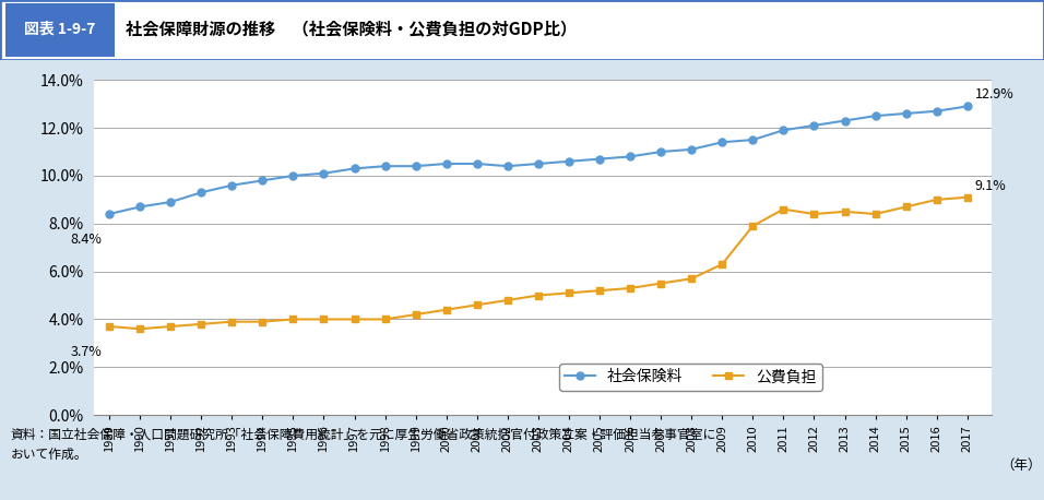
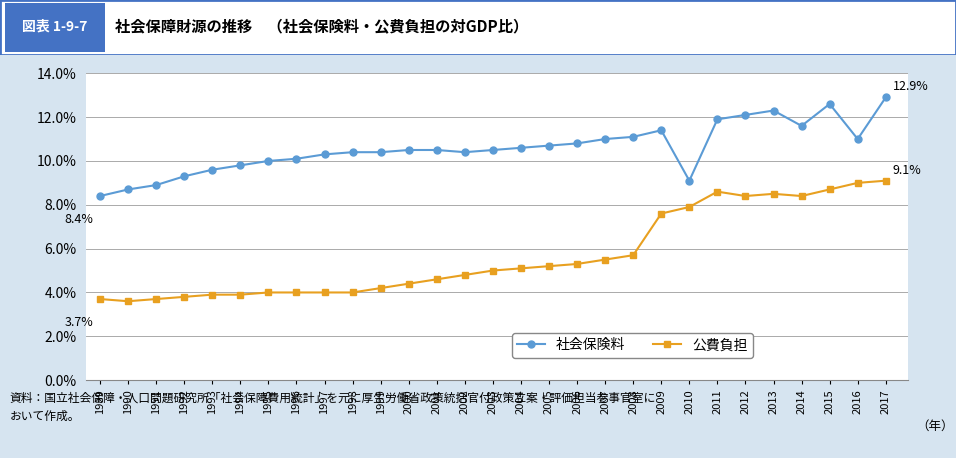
公費負担/2009: 6.3% -> 7.6%
社会保険料/2010: 11.5% -> 9.1%
社会保険料/2014: 12.5% -> 11.6%
社会保険料/2016: 12.7% -> 11.0%
